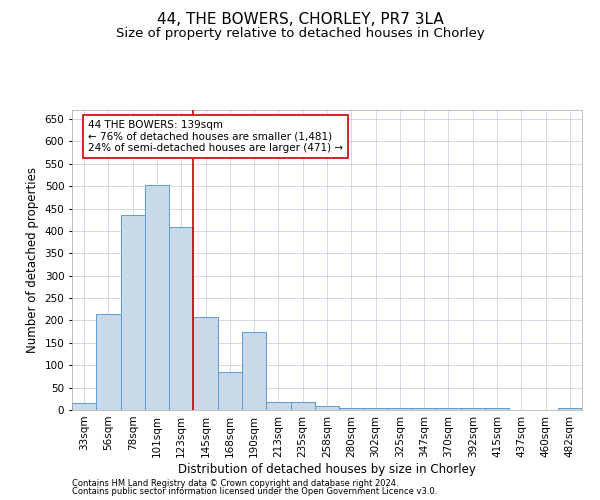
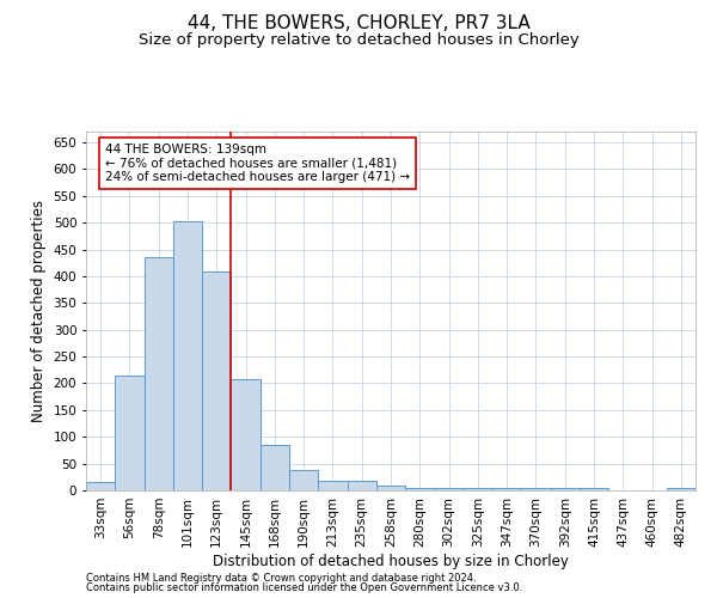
190sqm: 175 -> 38
